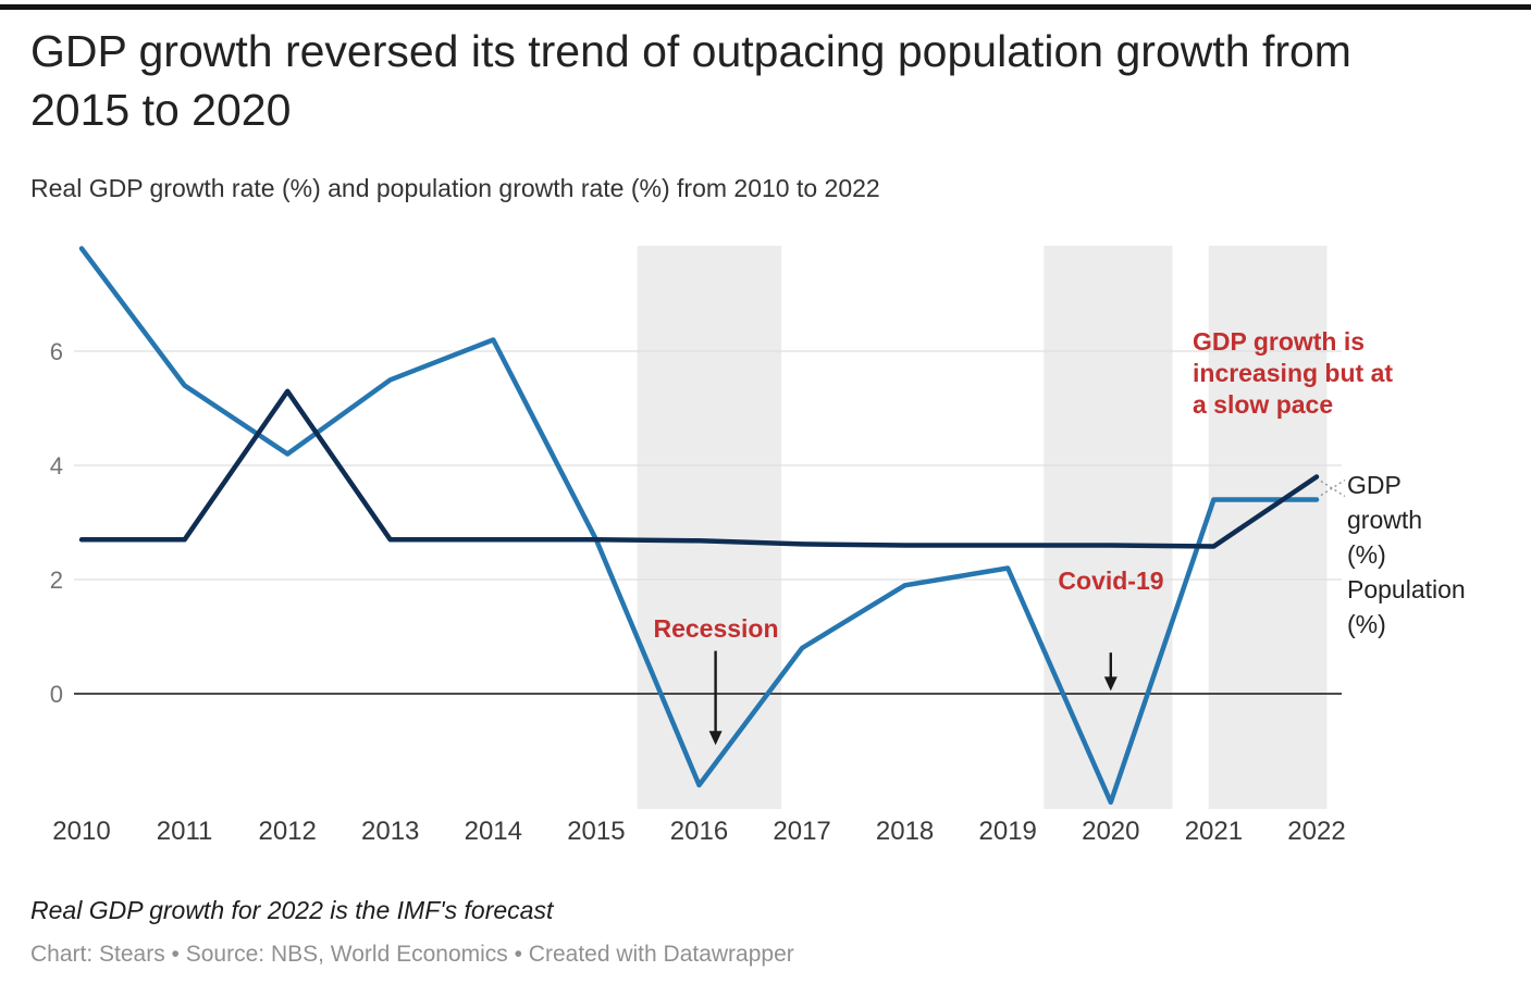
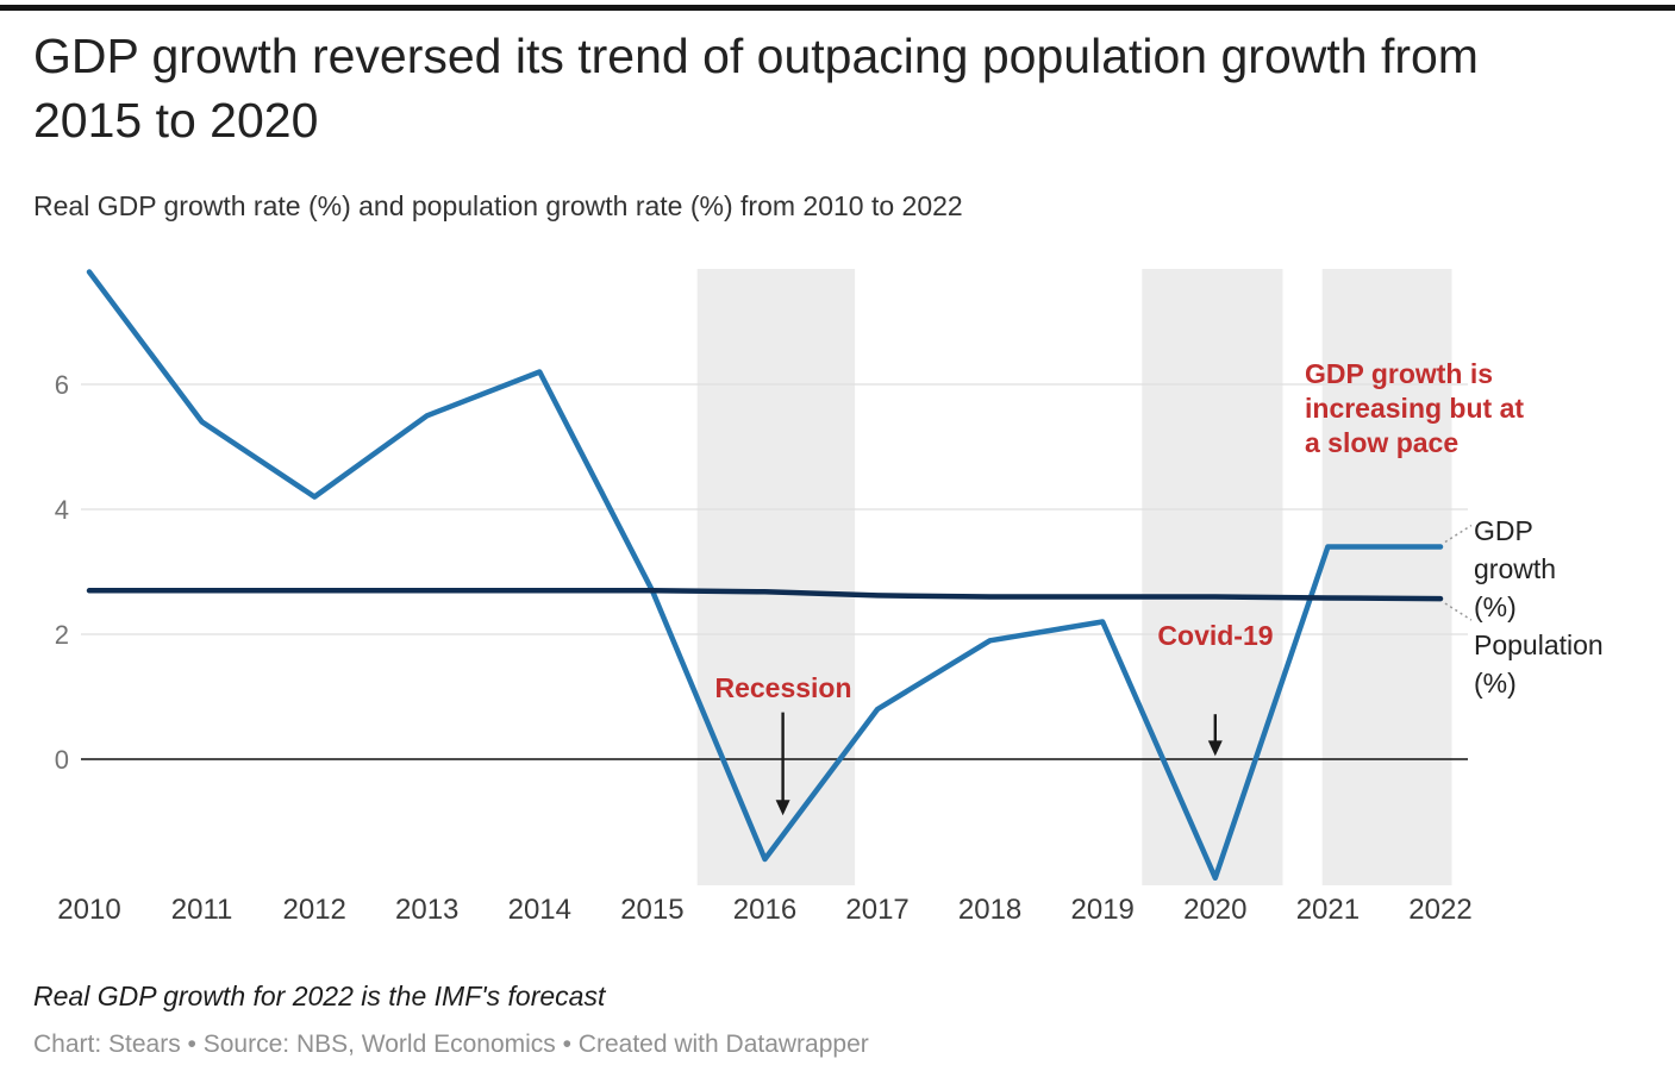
Population (%)/2012: 5.3 -> 2.7
Population (%)/2022: 3.8 -> 2.6
